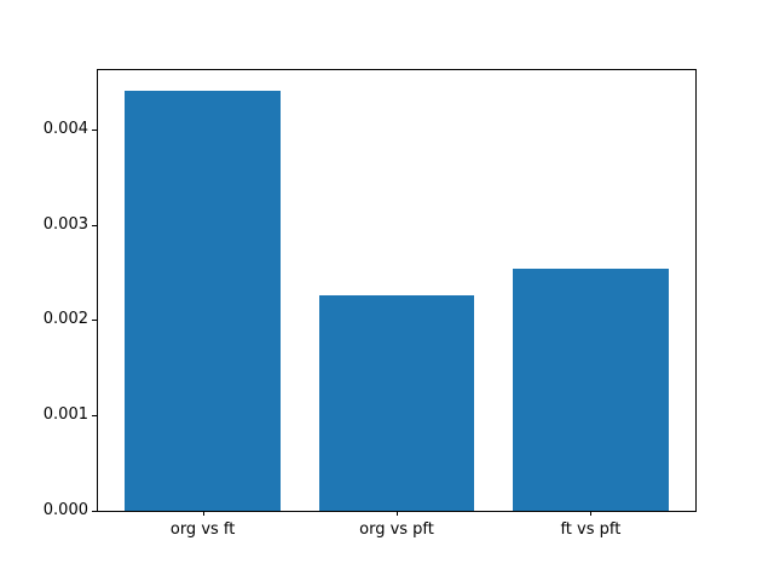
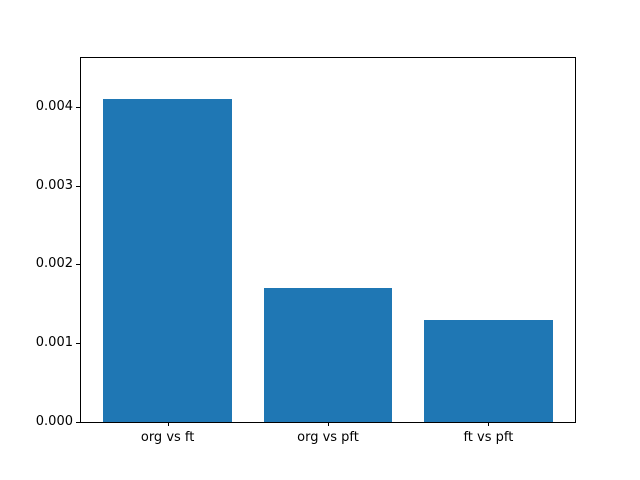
org vs ft: 0.0044 -> 0.0041
org vs pft: 0.0023 -> 0.0017
ft vs pft: 0.0025 -> 0.0013
